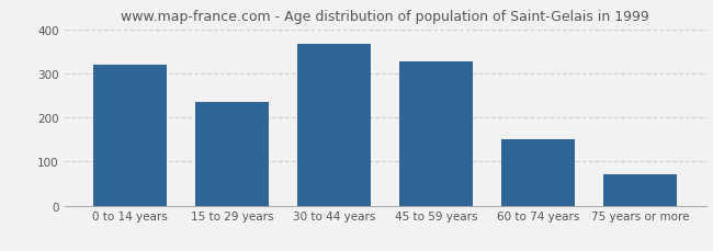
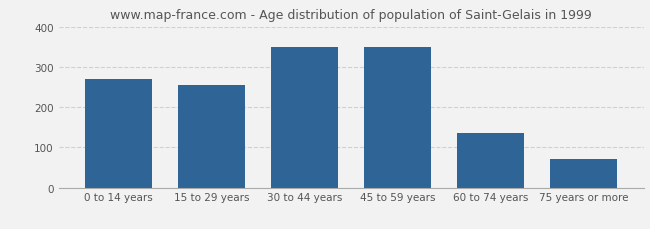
0 to 14 years: 320 -> 270
15 to 29 years: 234 -> 255
30 to 44 years: 367 -> 350
45 to 59 years: 326 -> 350
60 to 74 years: 151 -> 135
